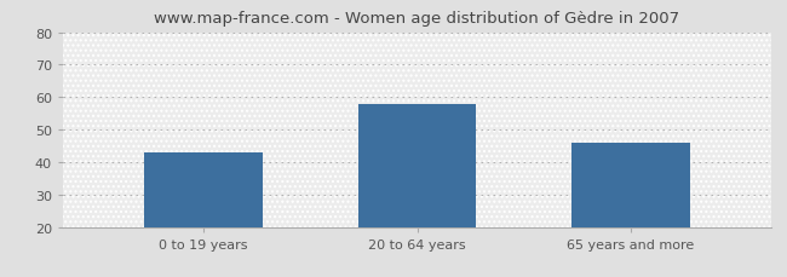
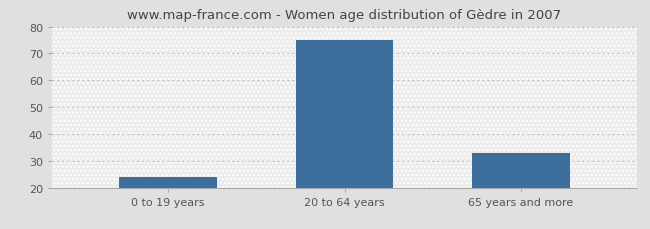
0 to 19 years: 43 -> 24
20 to 64 years: 58 -> 75
65 years and more: 46 -> 33
